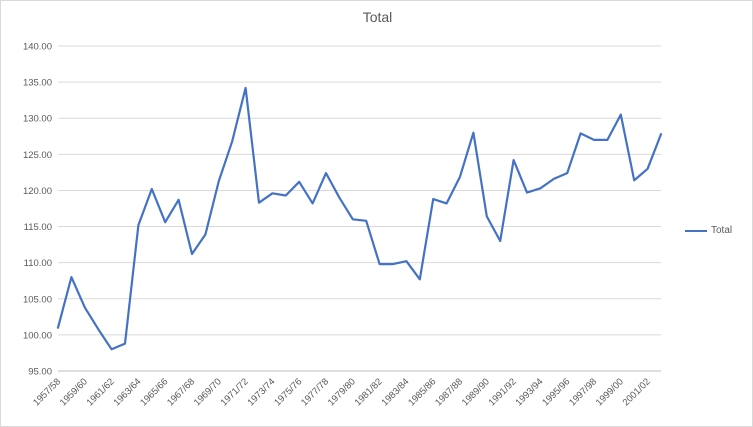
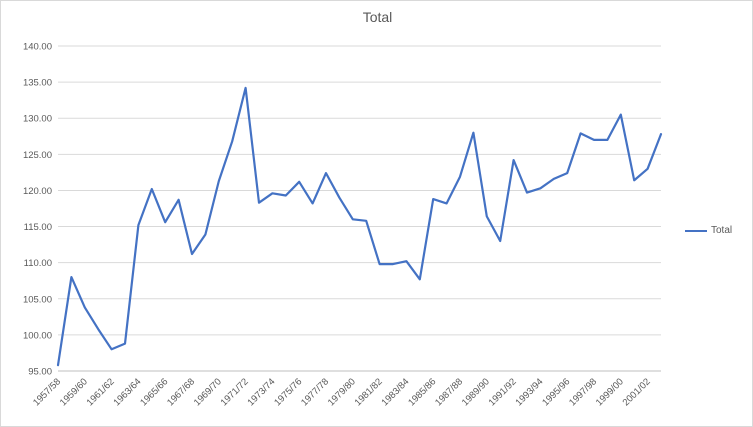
1957/58: 101 -> 96
